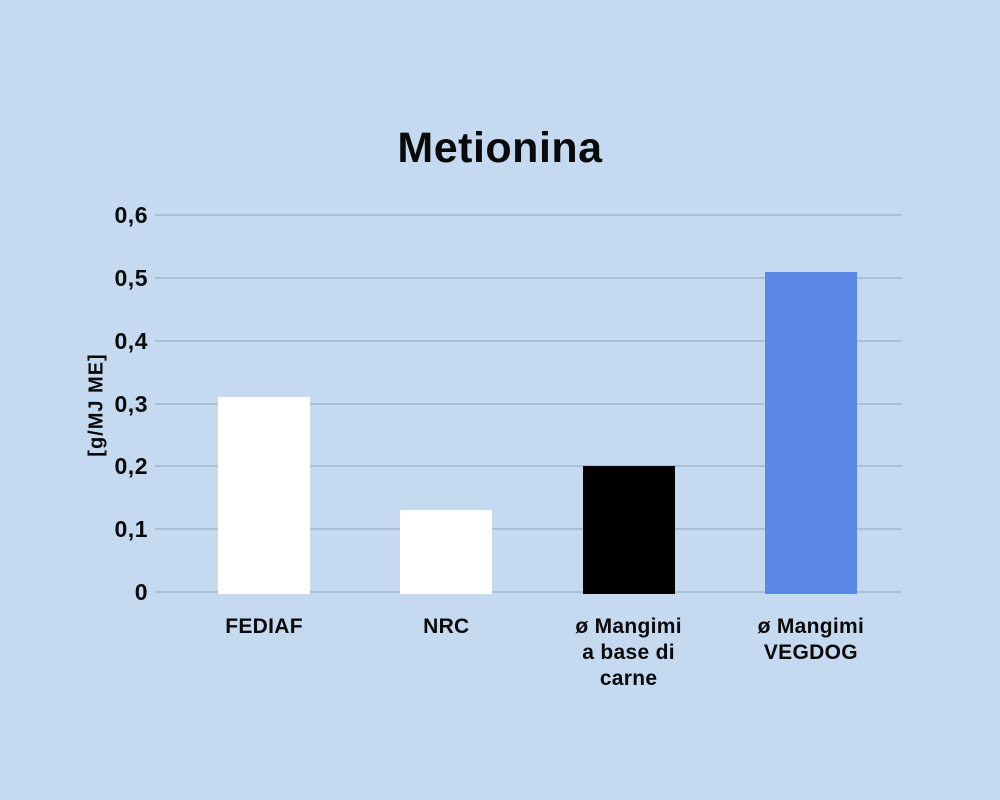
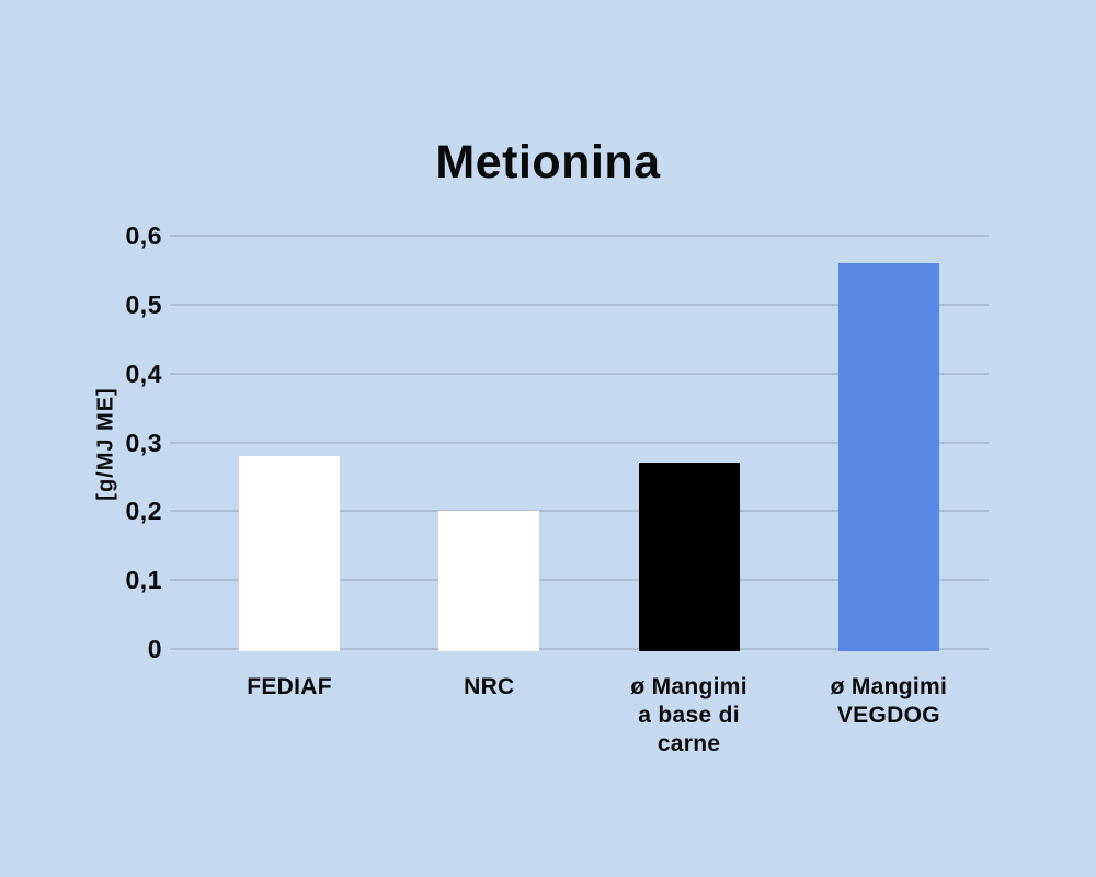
FEDIAF: 0,31 -> 0,28
NRC: 0,13 -> 0,20
ø Mangimi a base di carne: 0,20 -> 0,27
ø Mangimi VEGDOG: 0,51 -> 0,56
